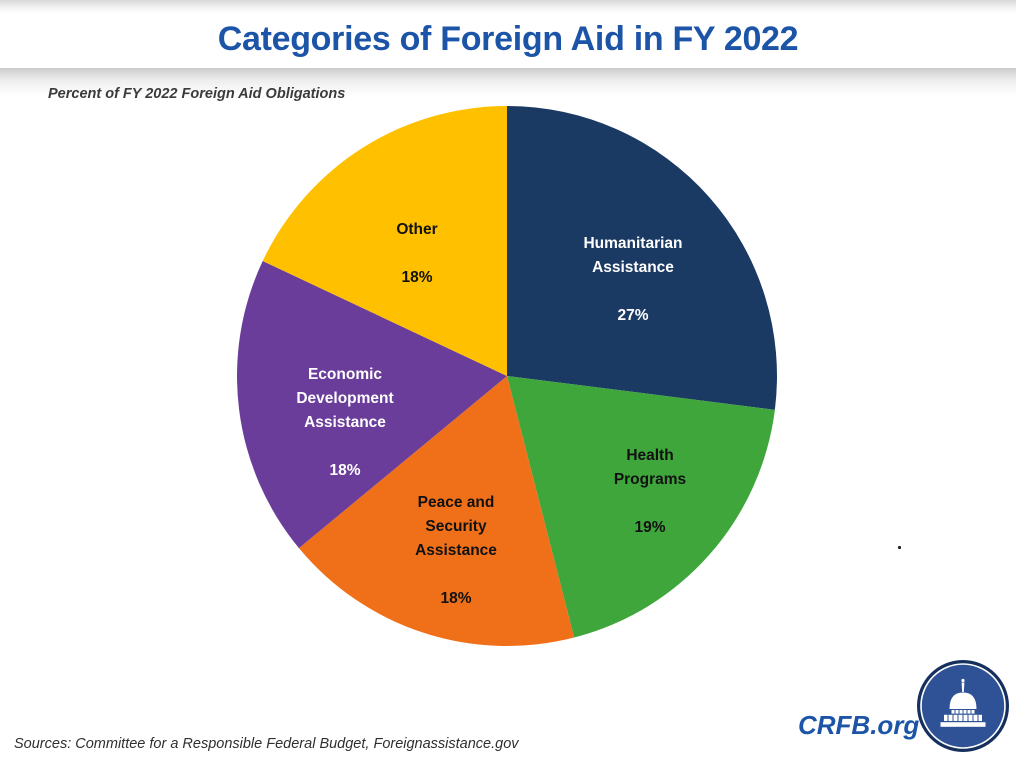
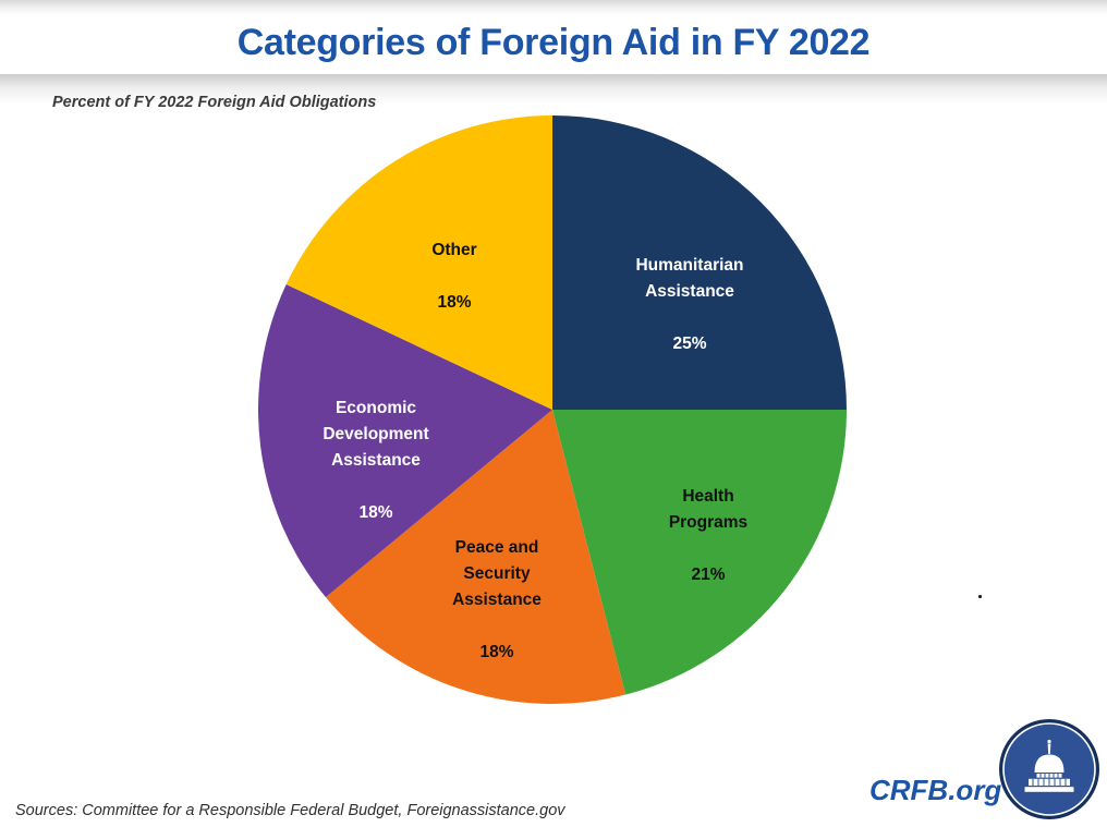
Humanitarian Assistance: 27% -> 25%
Health Programs: 19% -> 21%
